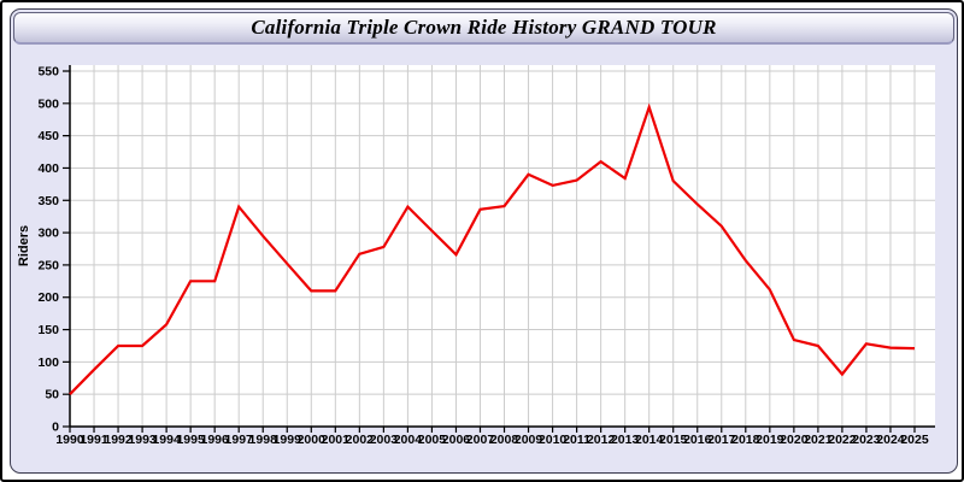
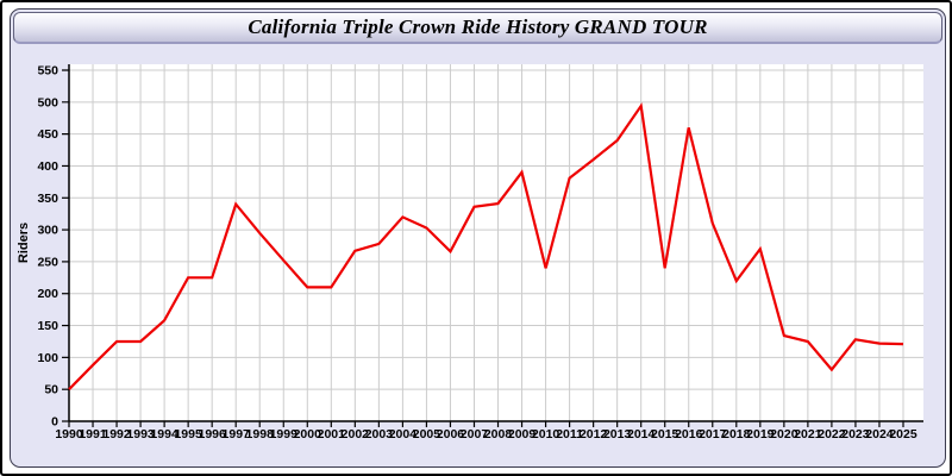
2004: 340 -> 320
2010: 370 -> 240
2013: 380 -> 440
2015: 380 -> 240
2016: 340 -> 460
2018: 260 -> 220
2019: 210 -> 270
